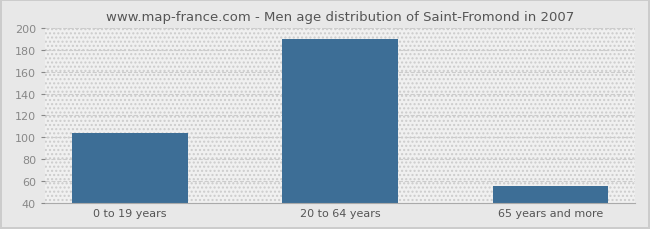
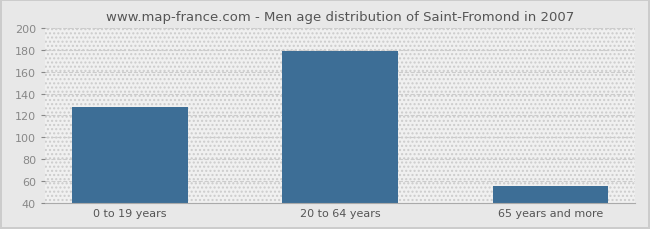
0 to 19 years: 104 -> 128
20 to 64 years: 190 -> 179
